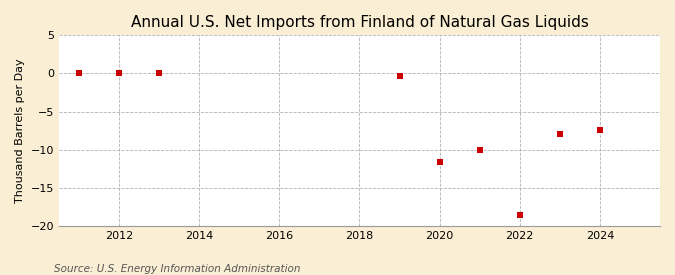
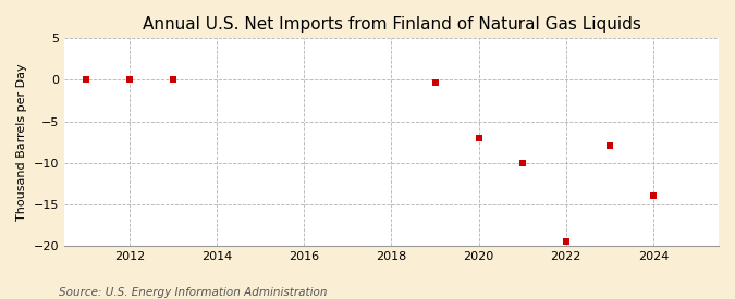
2020: -11.6 -> -7.0
2022: -18.6 -> -19.5
2024: -7.4 -> -14.0
